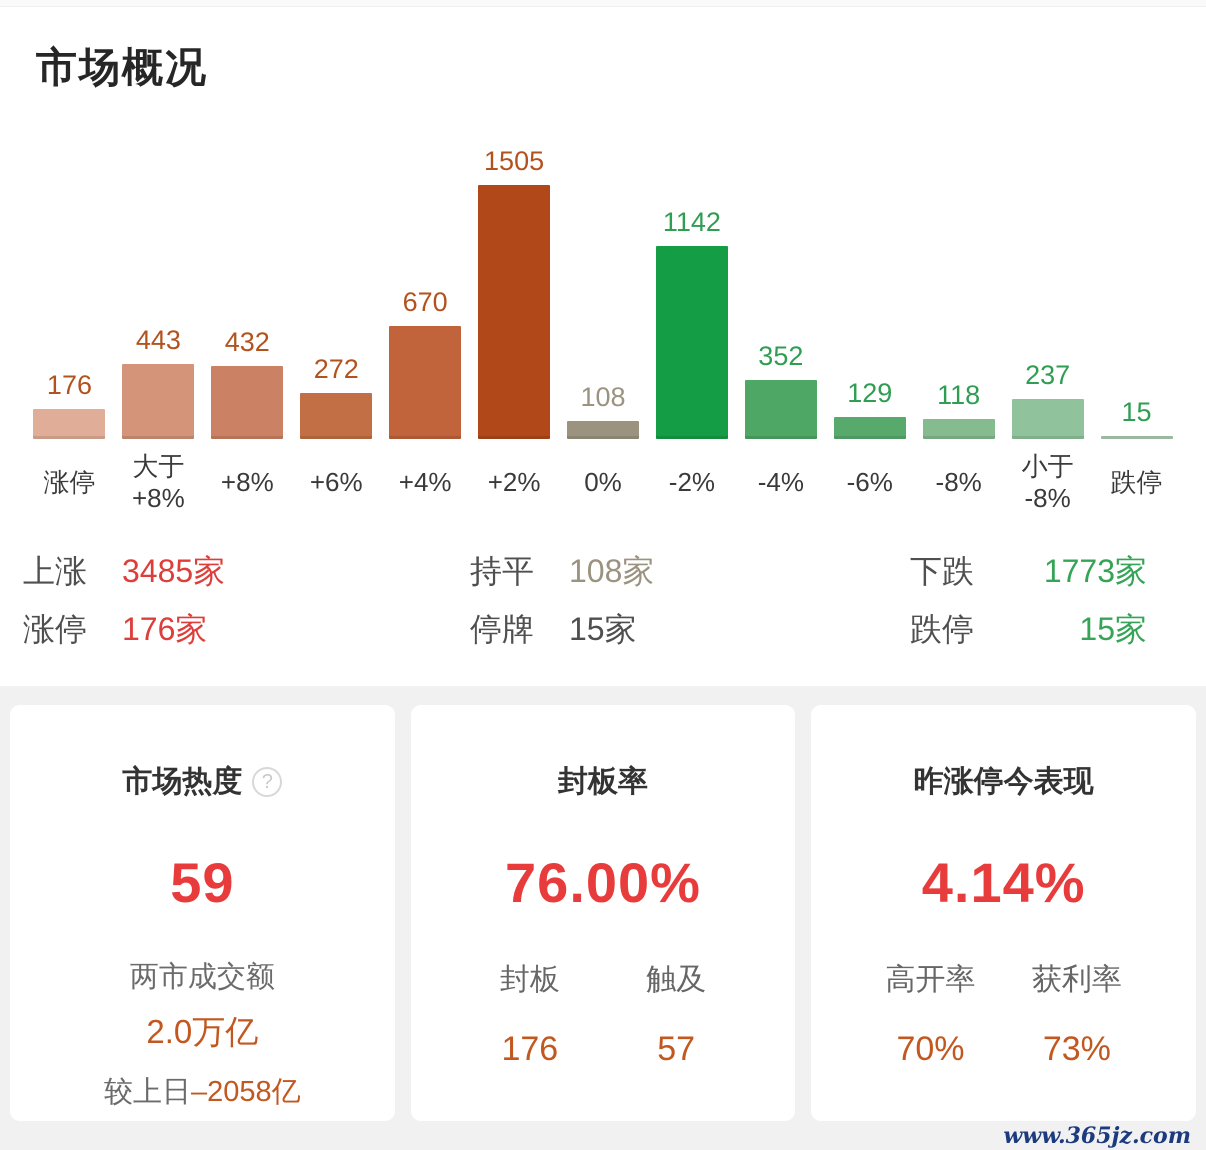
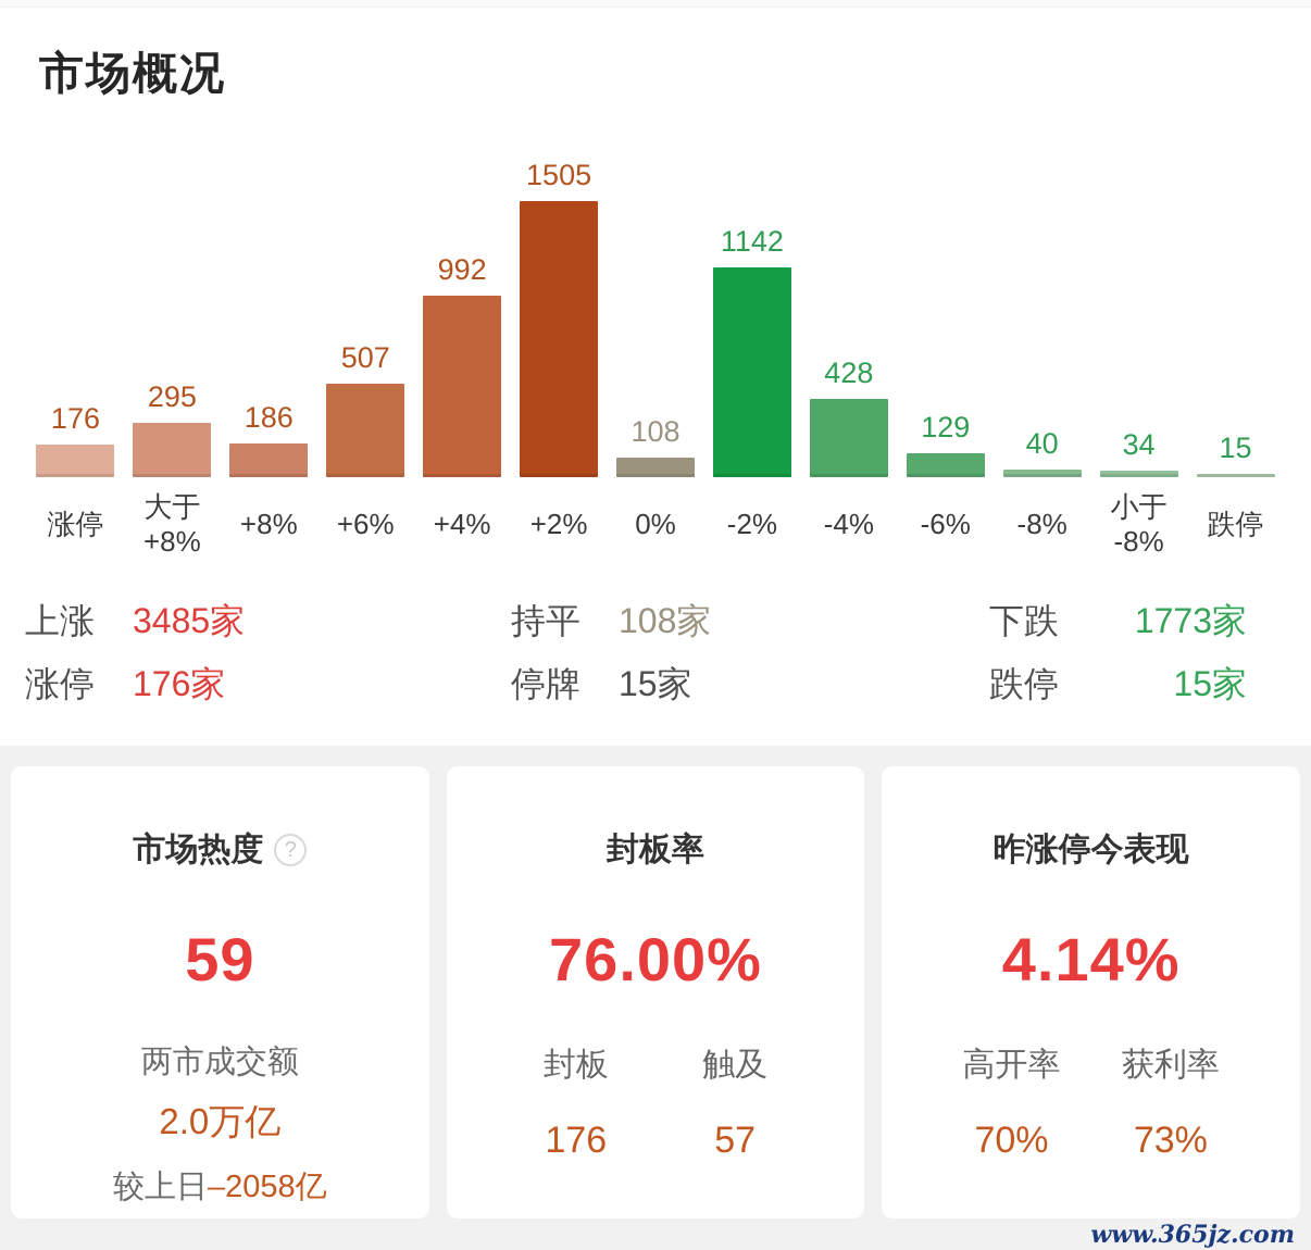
大于 +8%: 443 -> 295
+8%: 432 -> 186
+6%: 272 -> 507
+4%: 670 -> 992
-4%: 352 -> 428
-8%: 118 -> 40
小于 -8%: 237 -> 34
